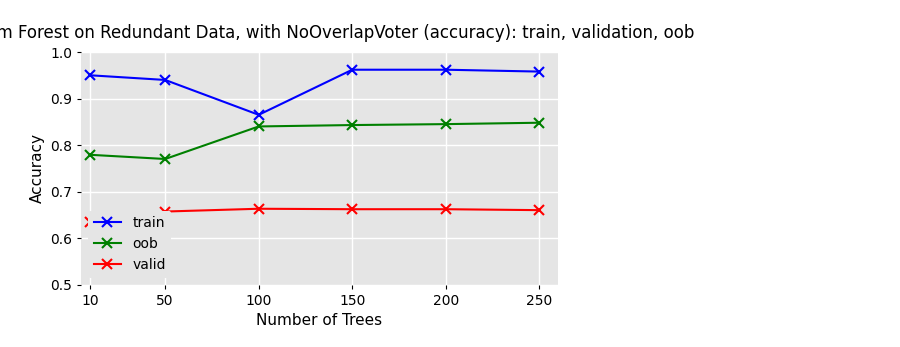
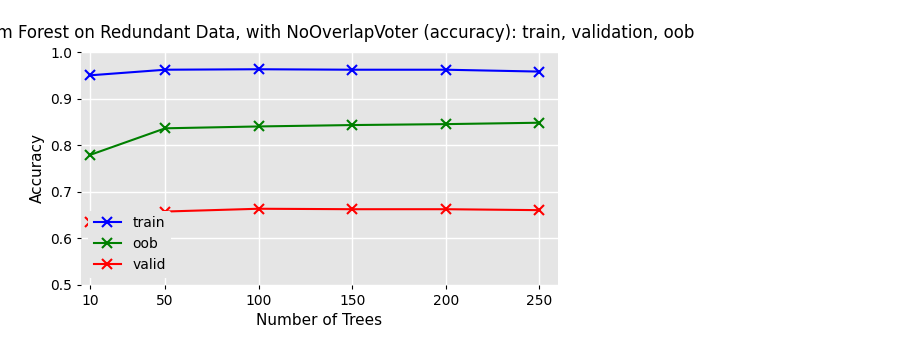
train/50: 0.940 -> 0.962
oob/50: 0.770 -> 0.836
train/100: 0.865 -> 0.963
